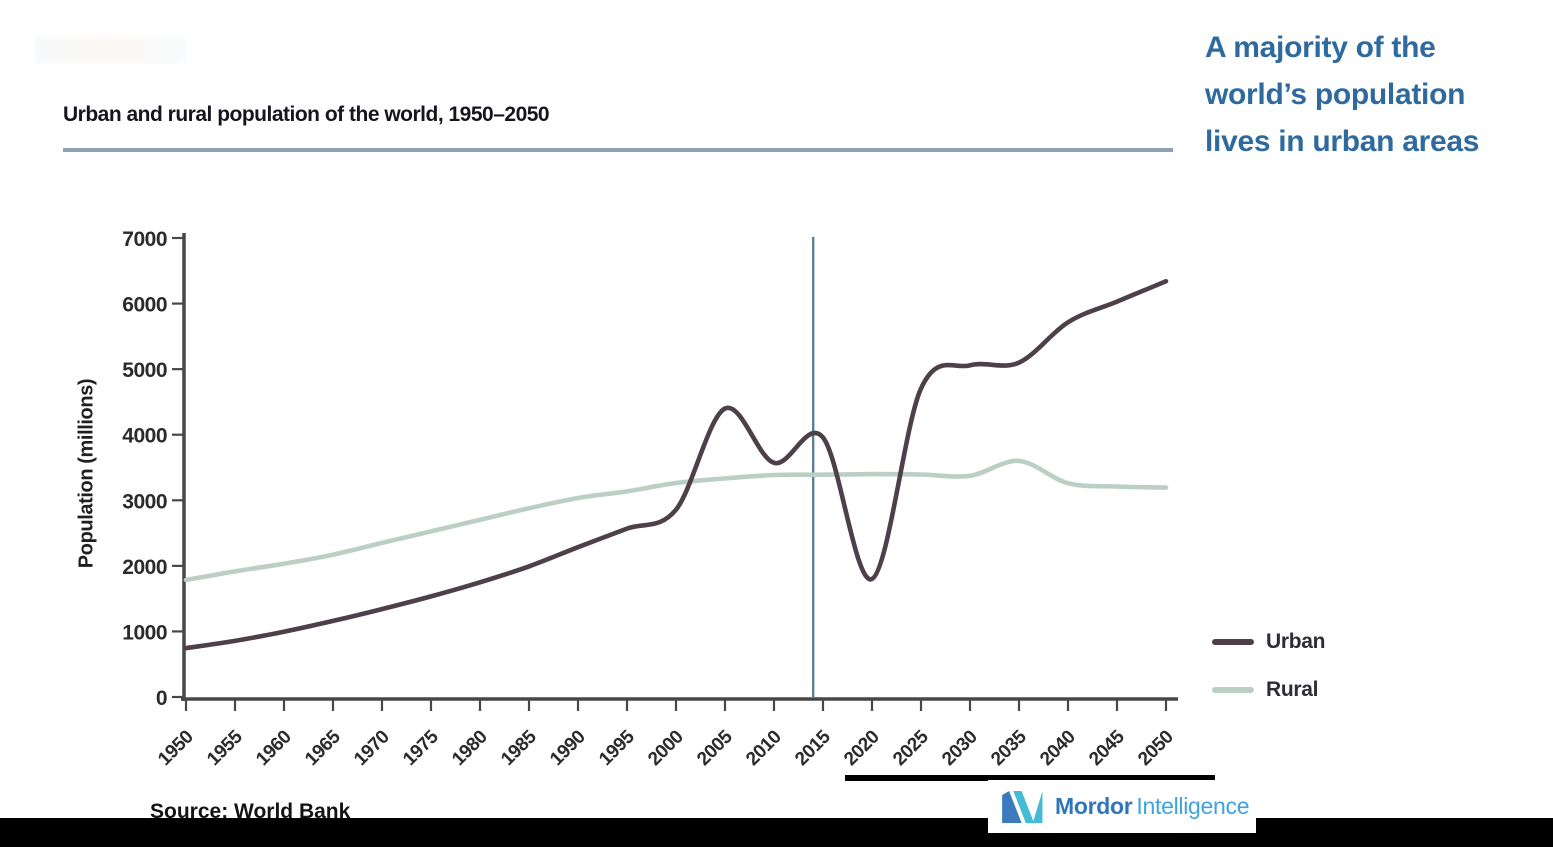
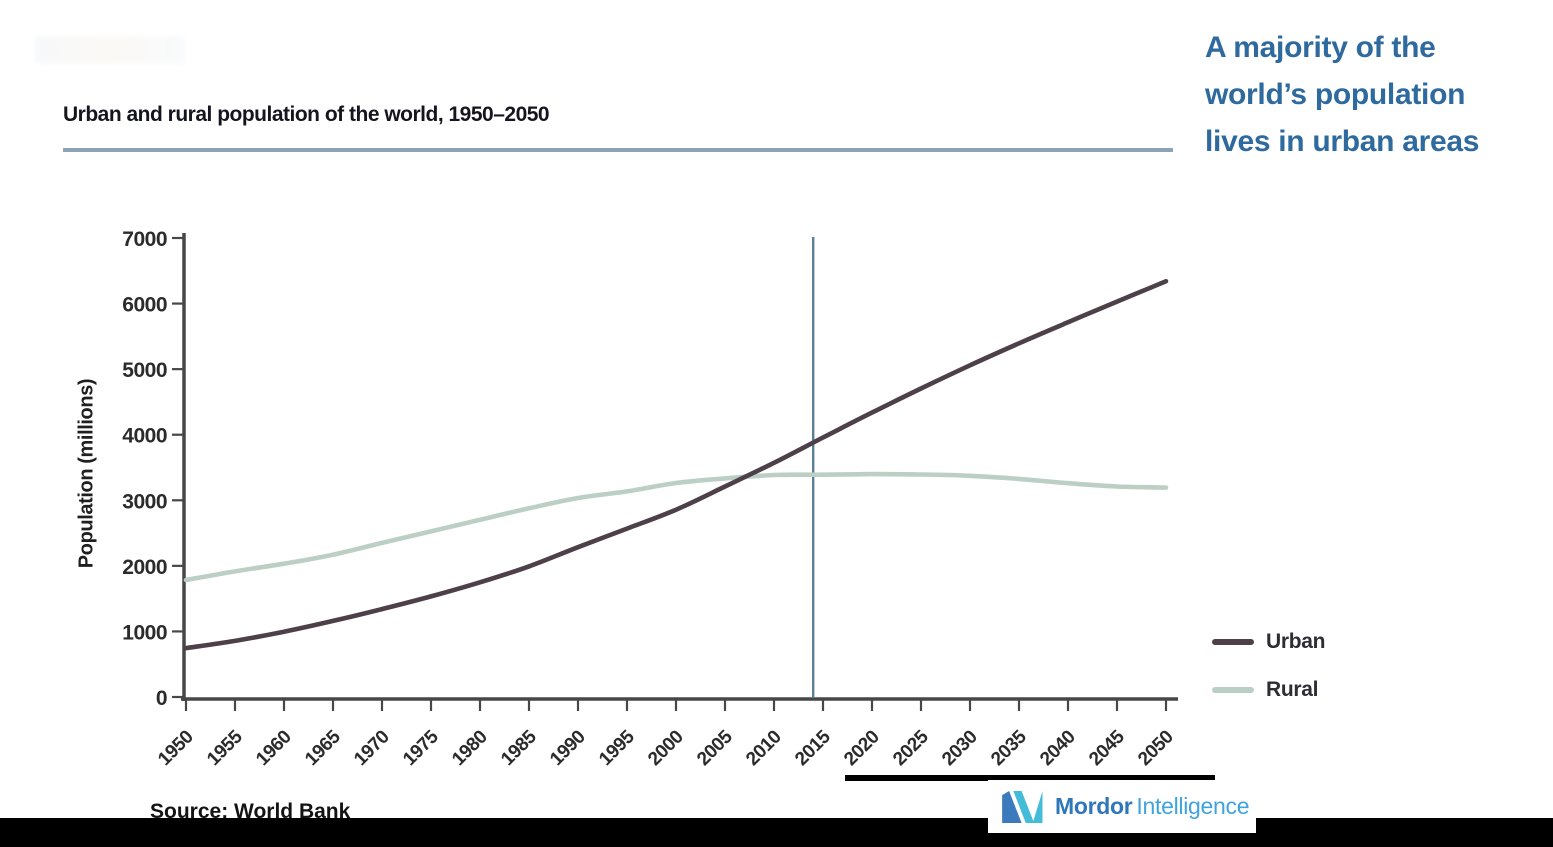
Urban/2005: 4400 -> 3200
Urban/2020: 1800 -> 4300
Urban/2035: 5100 -> 5400
Rural/2035: 3600 -> 3300
